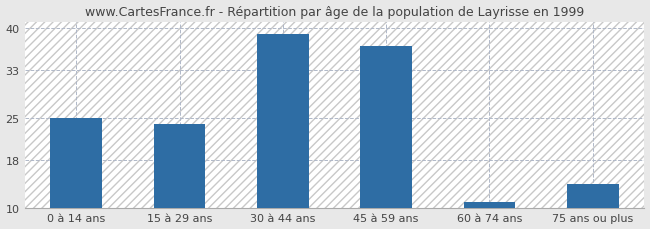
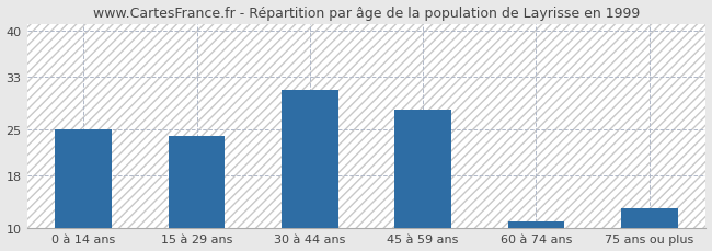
30 à 44 ans: 39 -> 31
45 à 59 ans: 37 -> 28
75 ans ou plus: 14 -> 13
